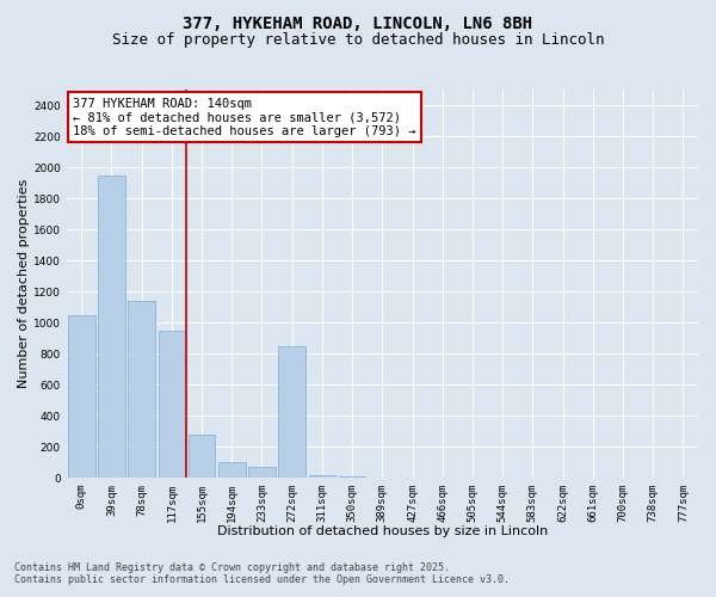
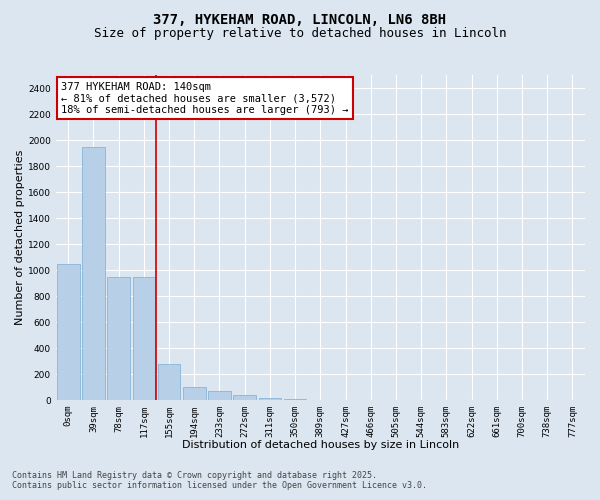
78sqm: 1140 -> 950
272sqm: 850 -> 40
